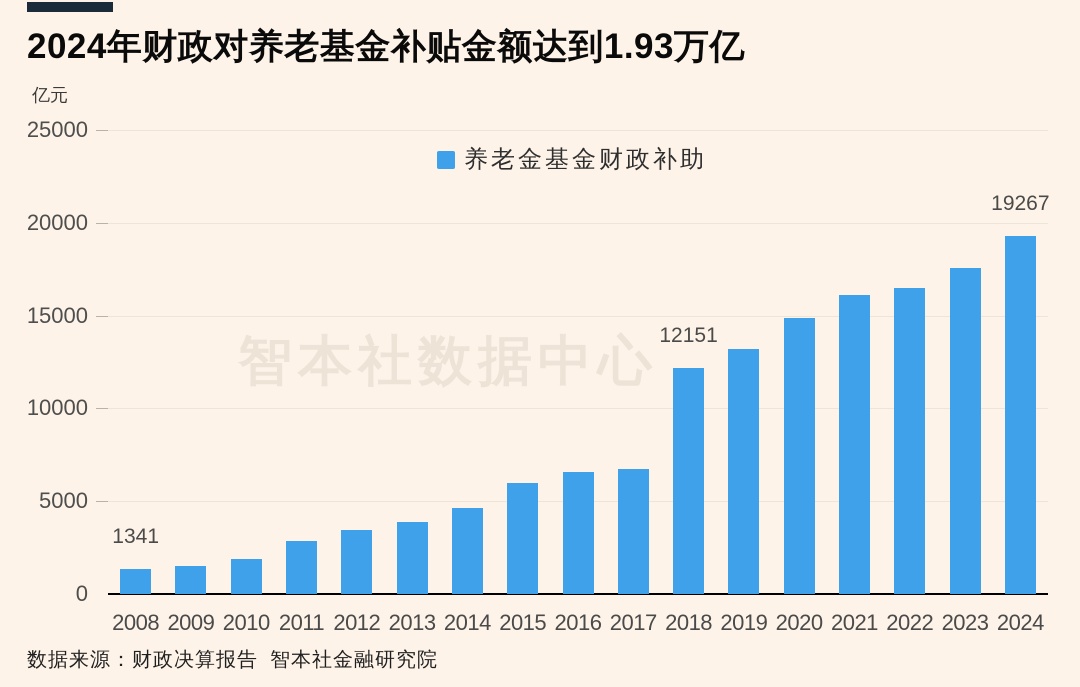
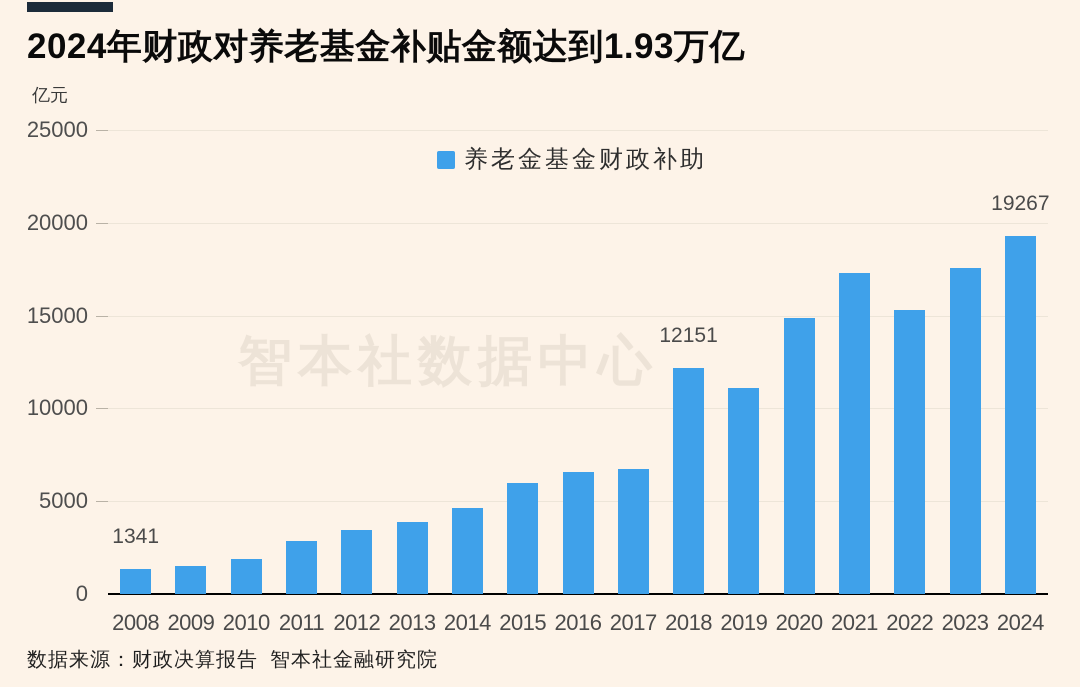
2019: 13200 -> 11100
2021: 16100 -> 17300
2022: 16500 -> 15300
